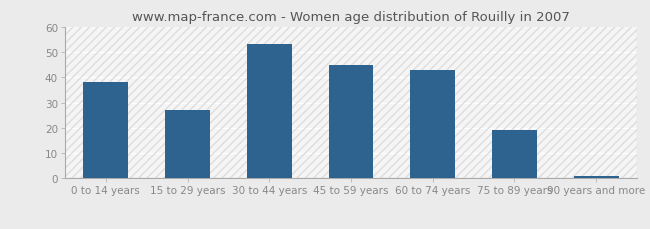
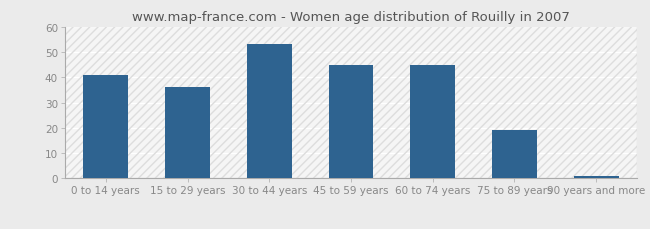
0 to 14 years: 38 -> 41
15 to 29 years: 27 -> 36
60 to 74 years: 43 -> 45
